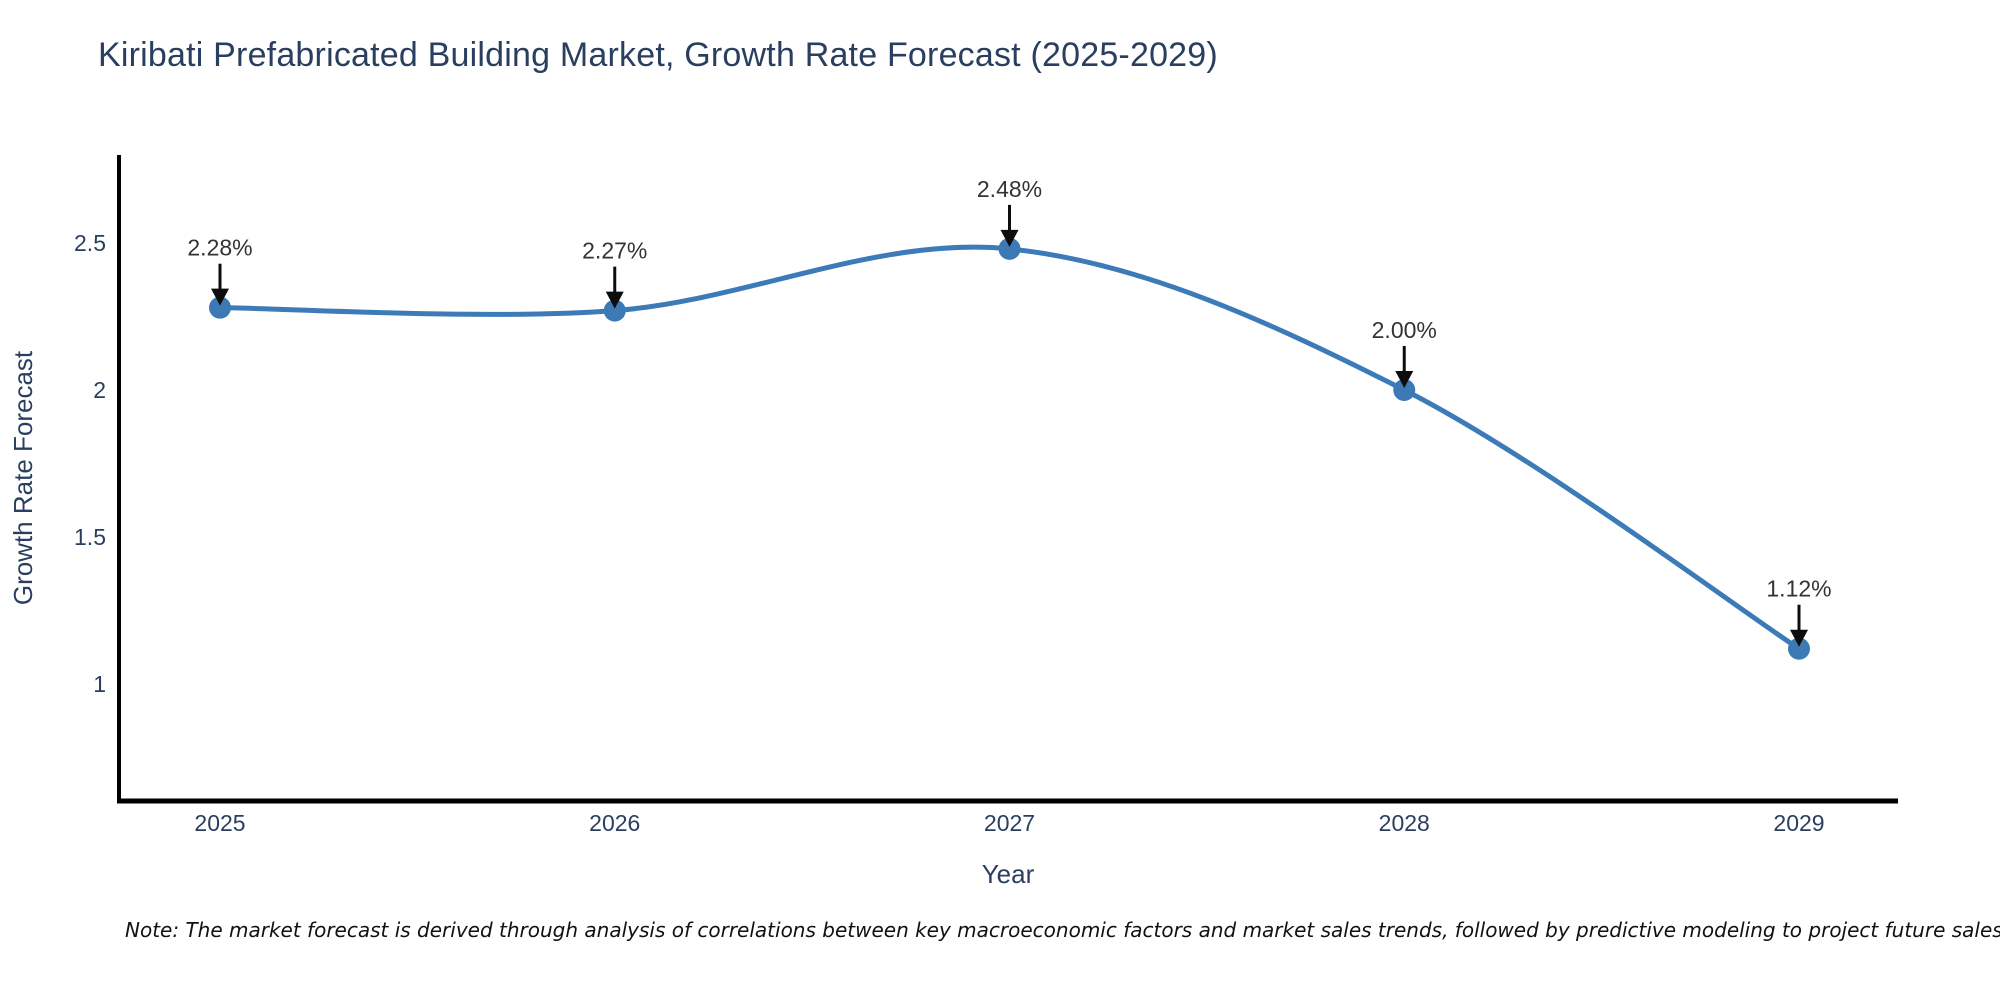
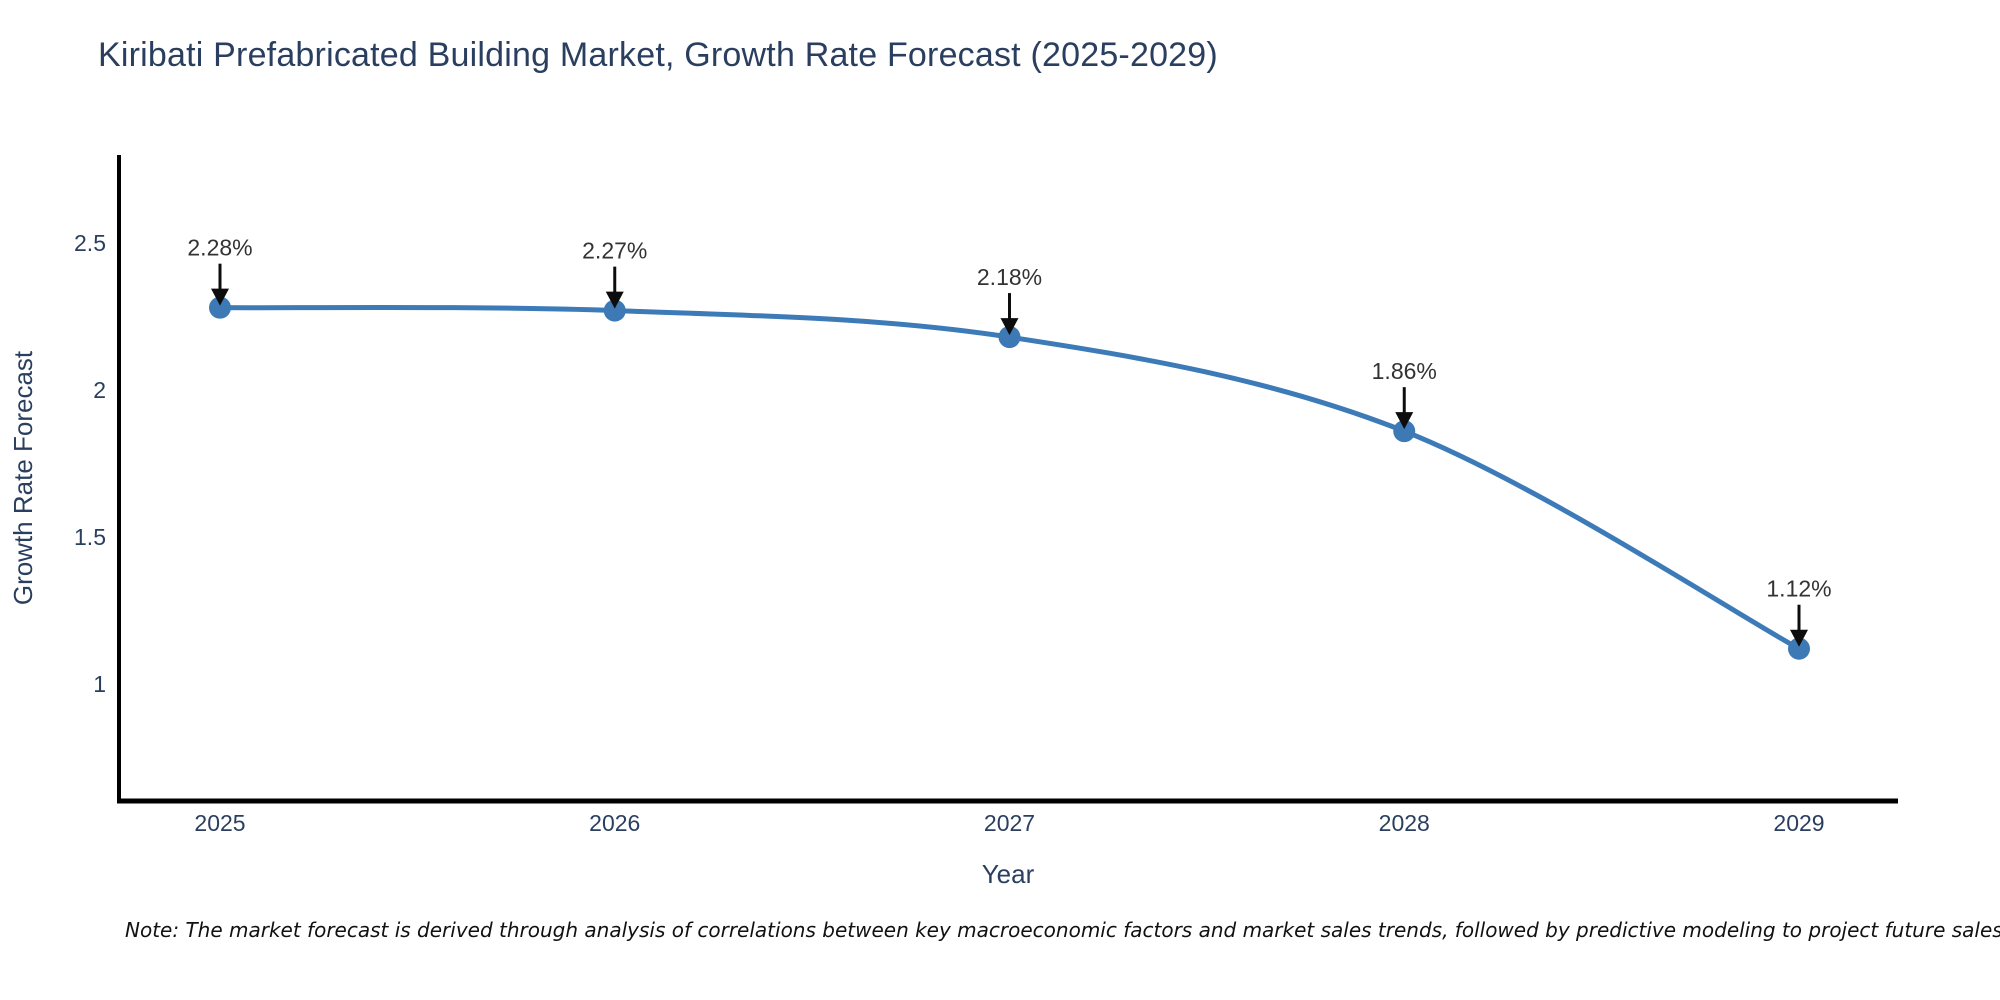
2027: 2.48% -> 2.18%
2028: 2.00% -> 1.86%
